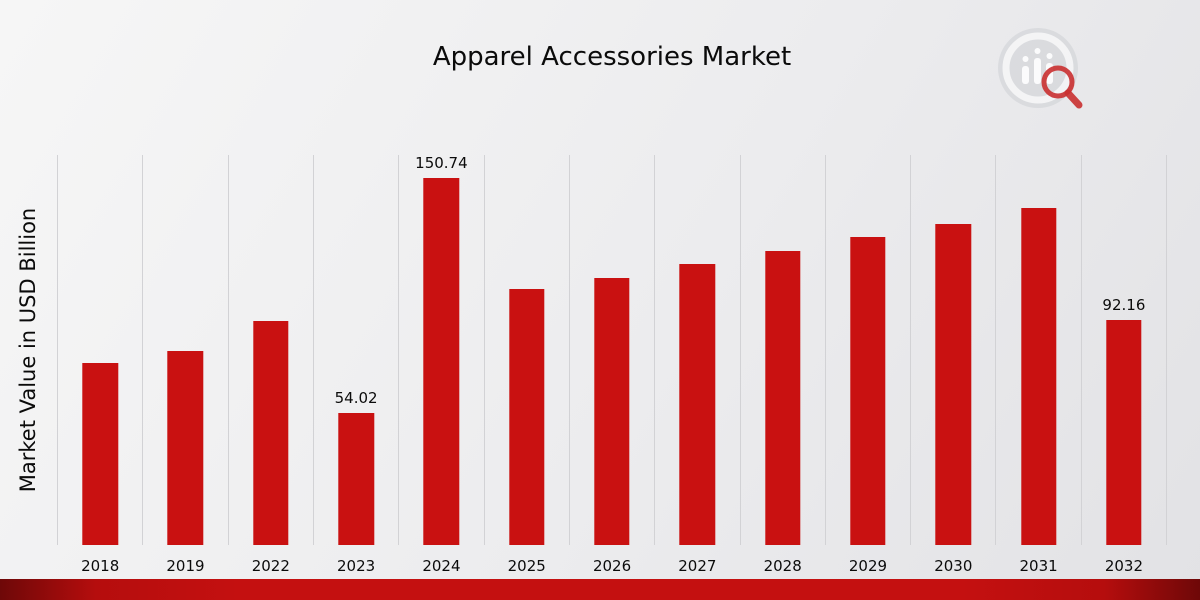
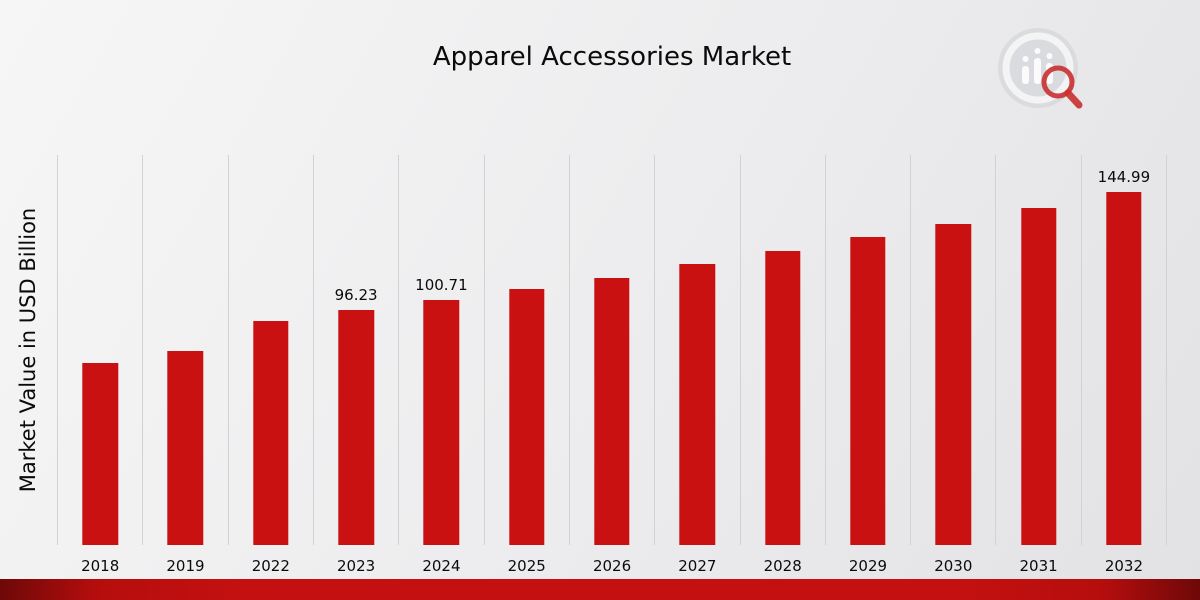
2023: 54.02 -> 96.23
2024: 150.74 -> 100.71
2032: 92.16 -> 144.99
